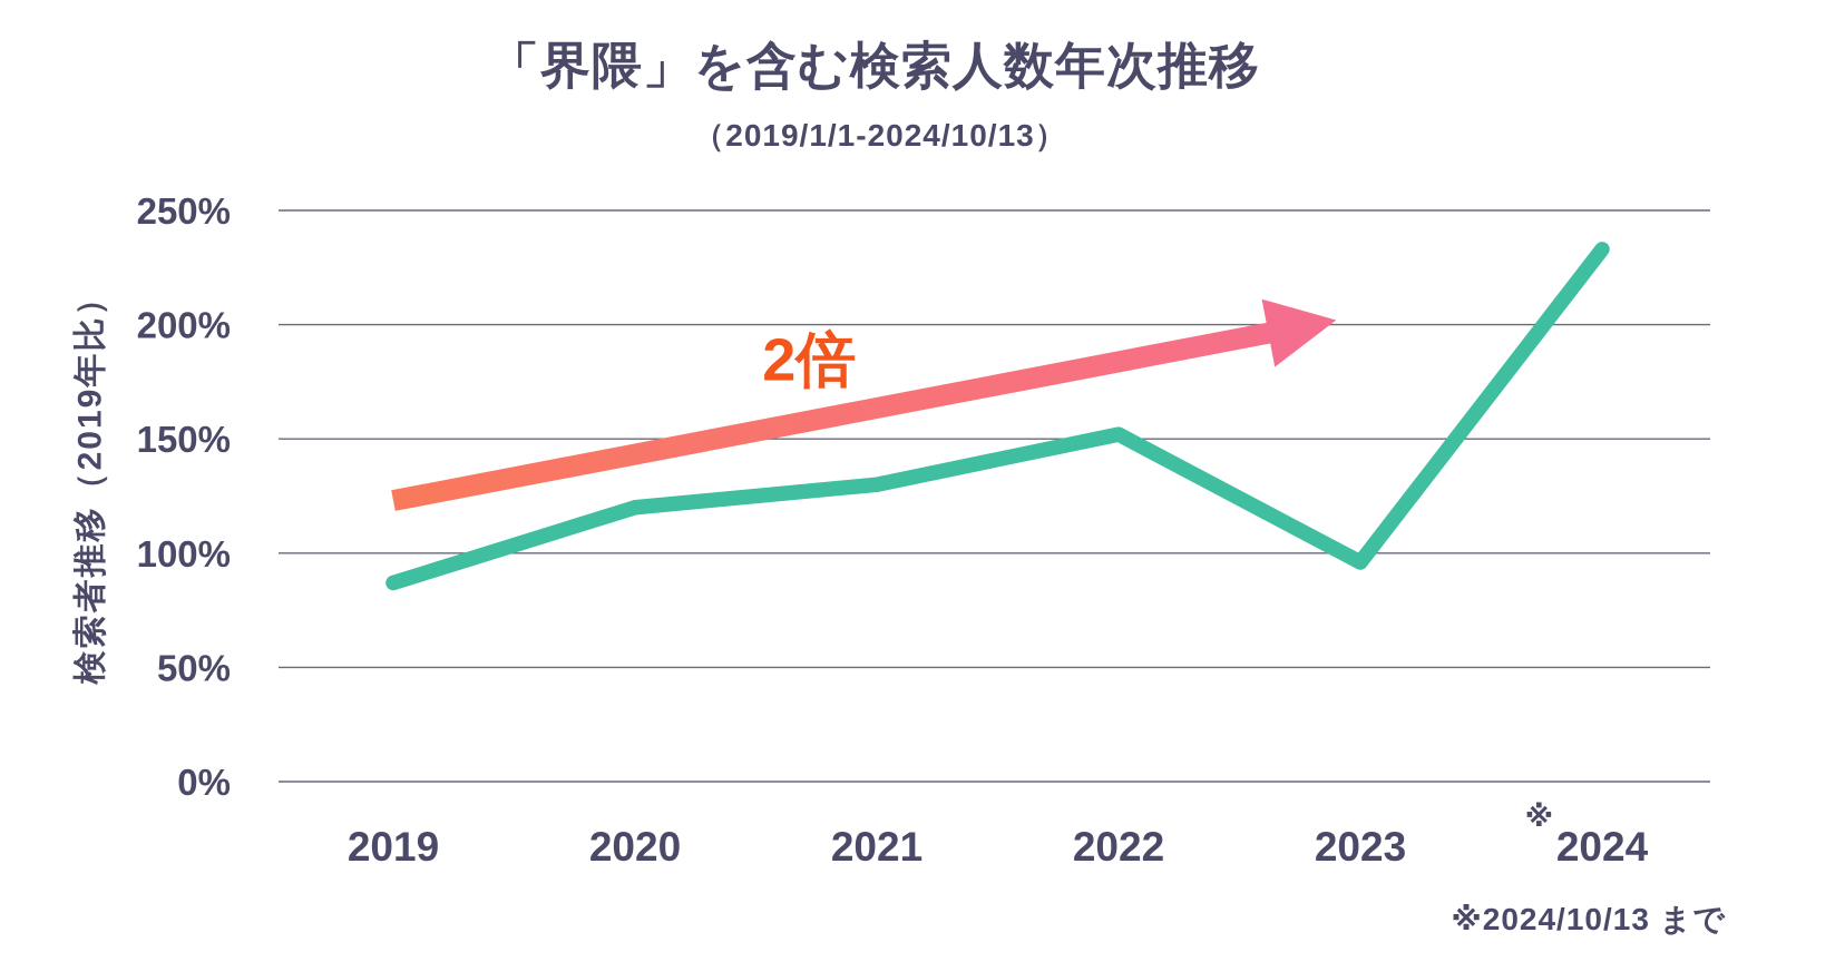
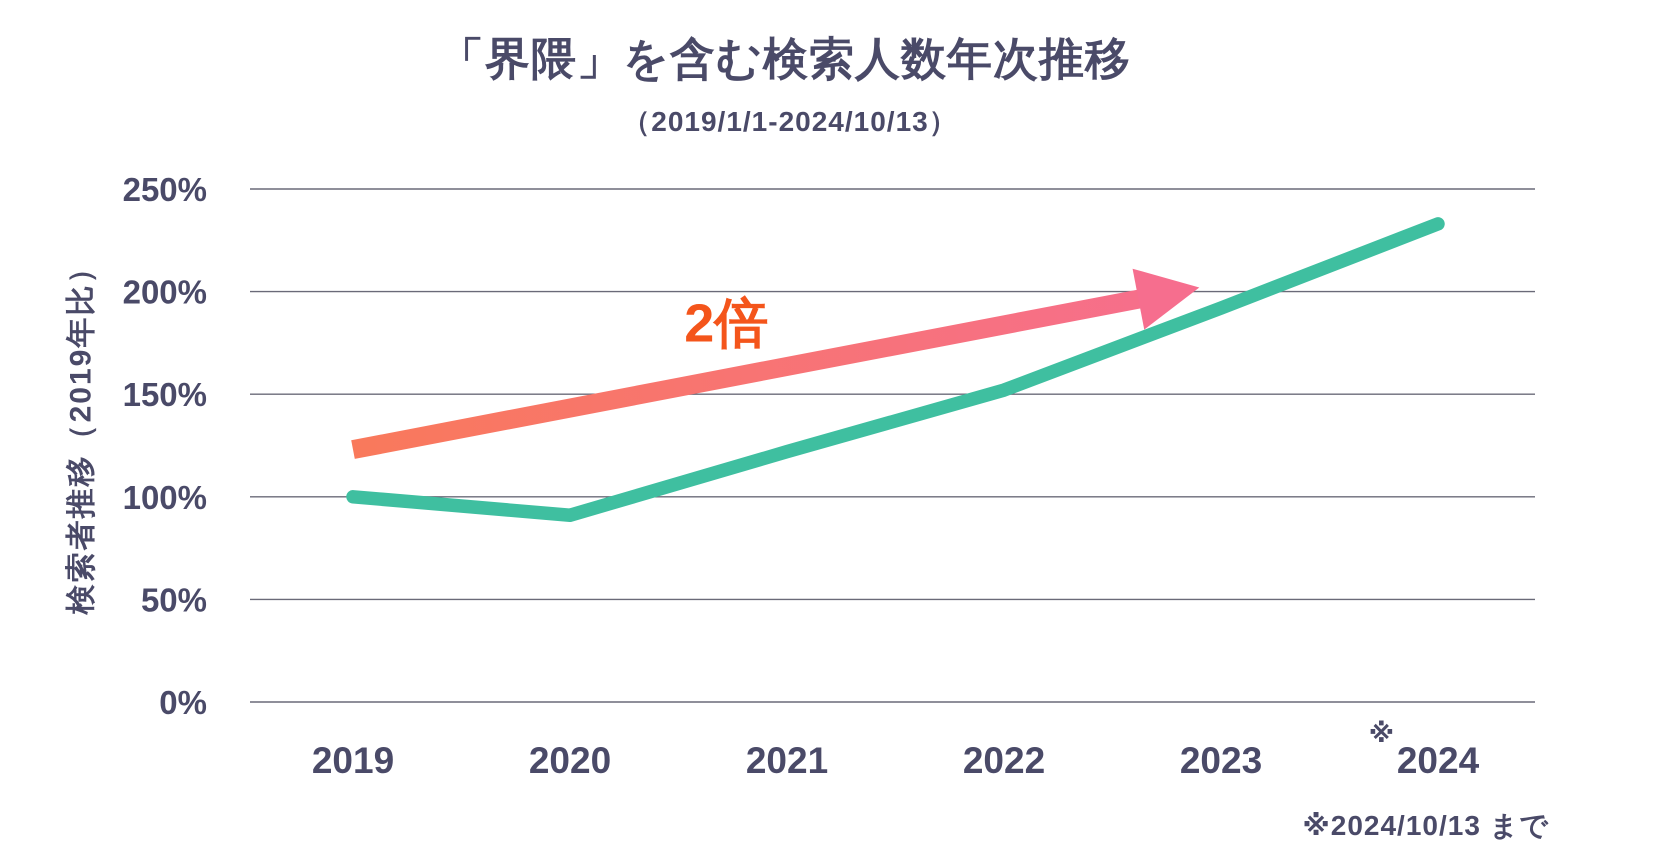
2019: 87% -> 100%
2020: 120% -> 91%
2021: 130% -> 122%
2023: 96% -> 192%
